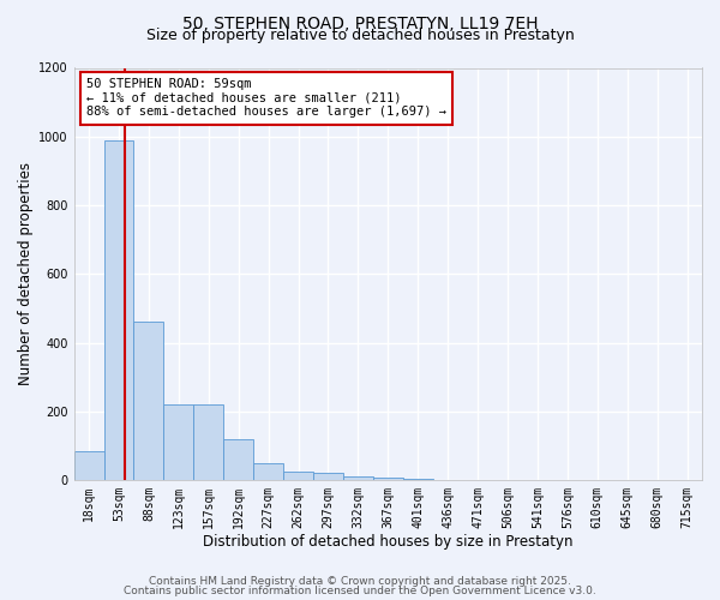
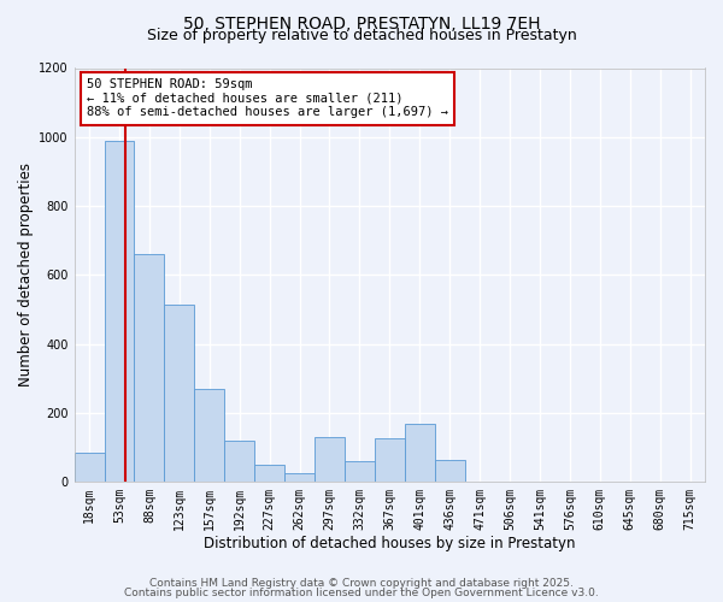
88sqm: 460 -> 660
123sqm: 222 -> 515
157sqm: 222 -> 270
297sqm: 20 -> 130
332sqm: 12 -> 60
367sqm: 7 -> 125
401sqm: 3 -> 170
436sqm: 1 -> 65
